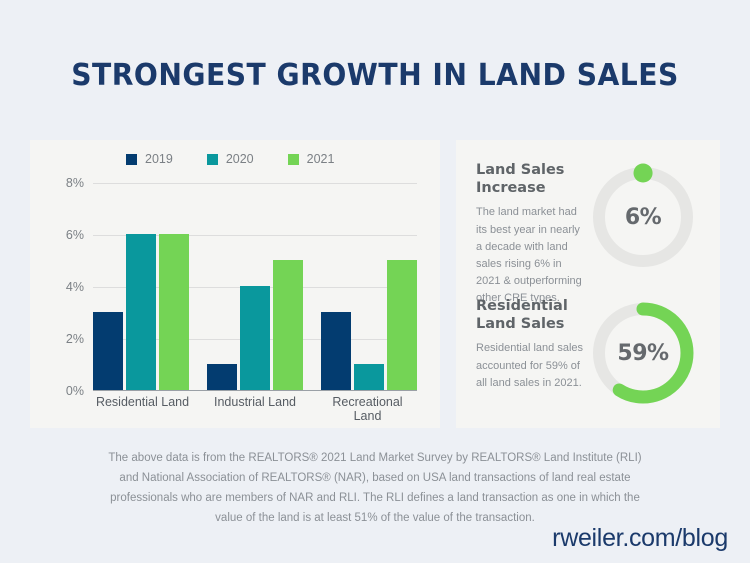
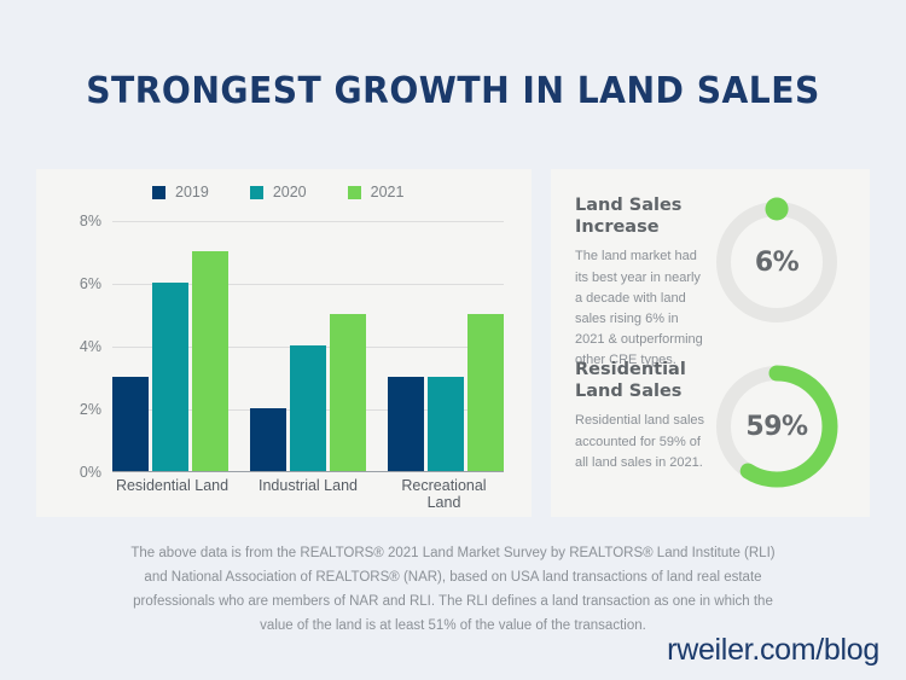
2021/Residential Land: 6% -> 7%
2019/Industrial Land: 1% -> 2%
2020/Recreational Land: 1% -> 3%
